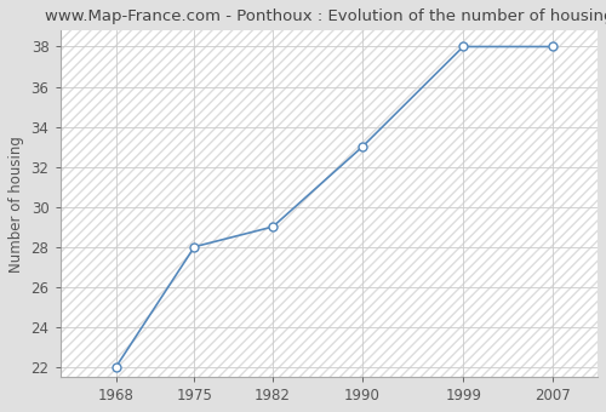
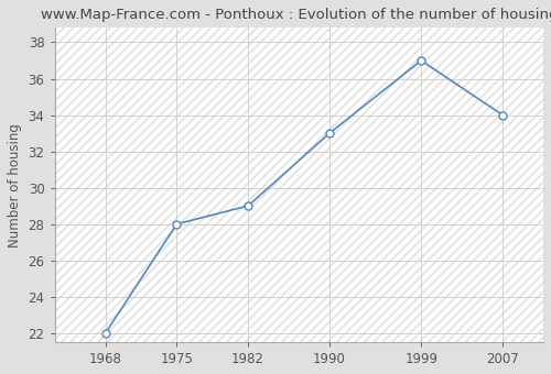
1999: 38 -> 37
2007: 38 -> 34
